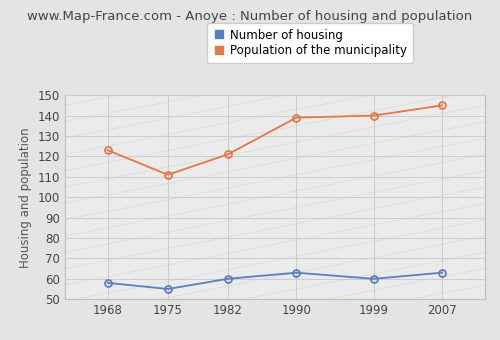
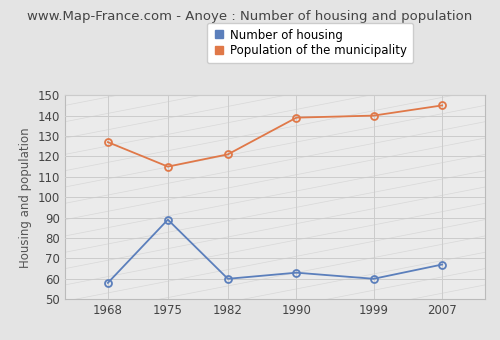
Population of the municipality/1968: 123 -> 127
Number of housing/1975: 55 -> 89
Population of the municipality/1975: 111 -> 115
Number of housing/2007: 63 -> 67
